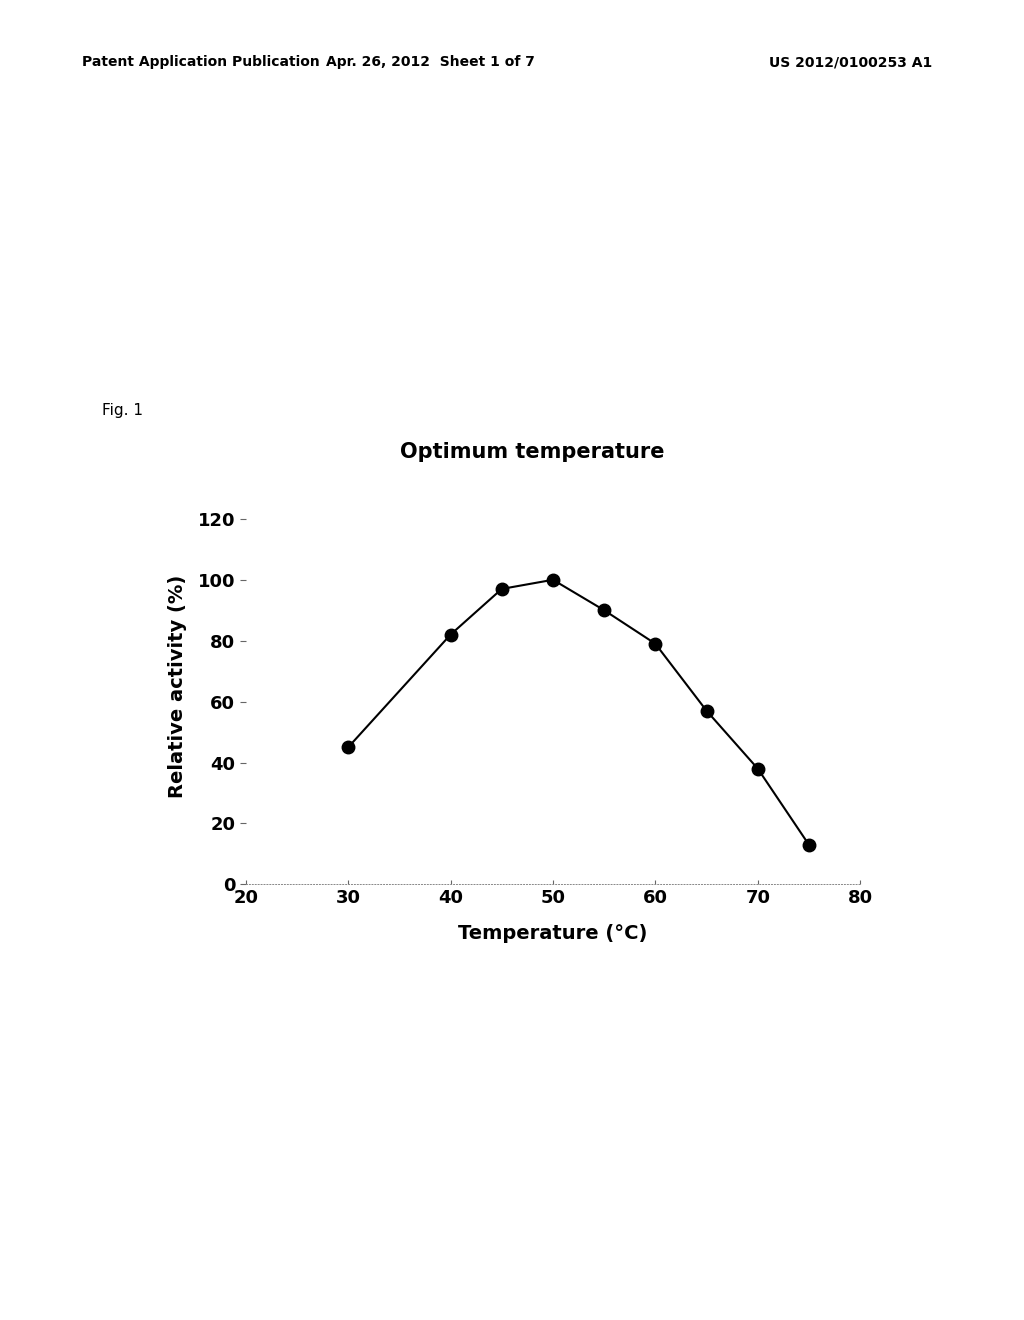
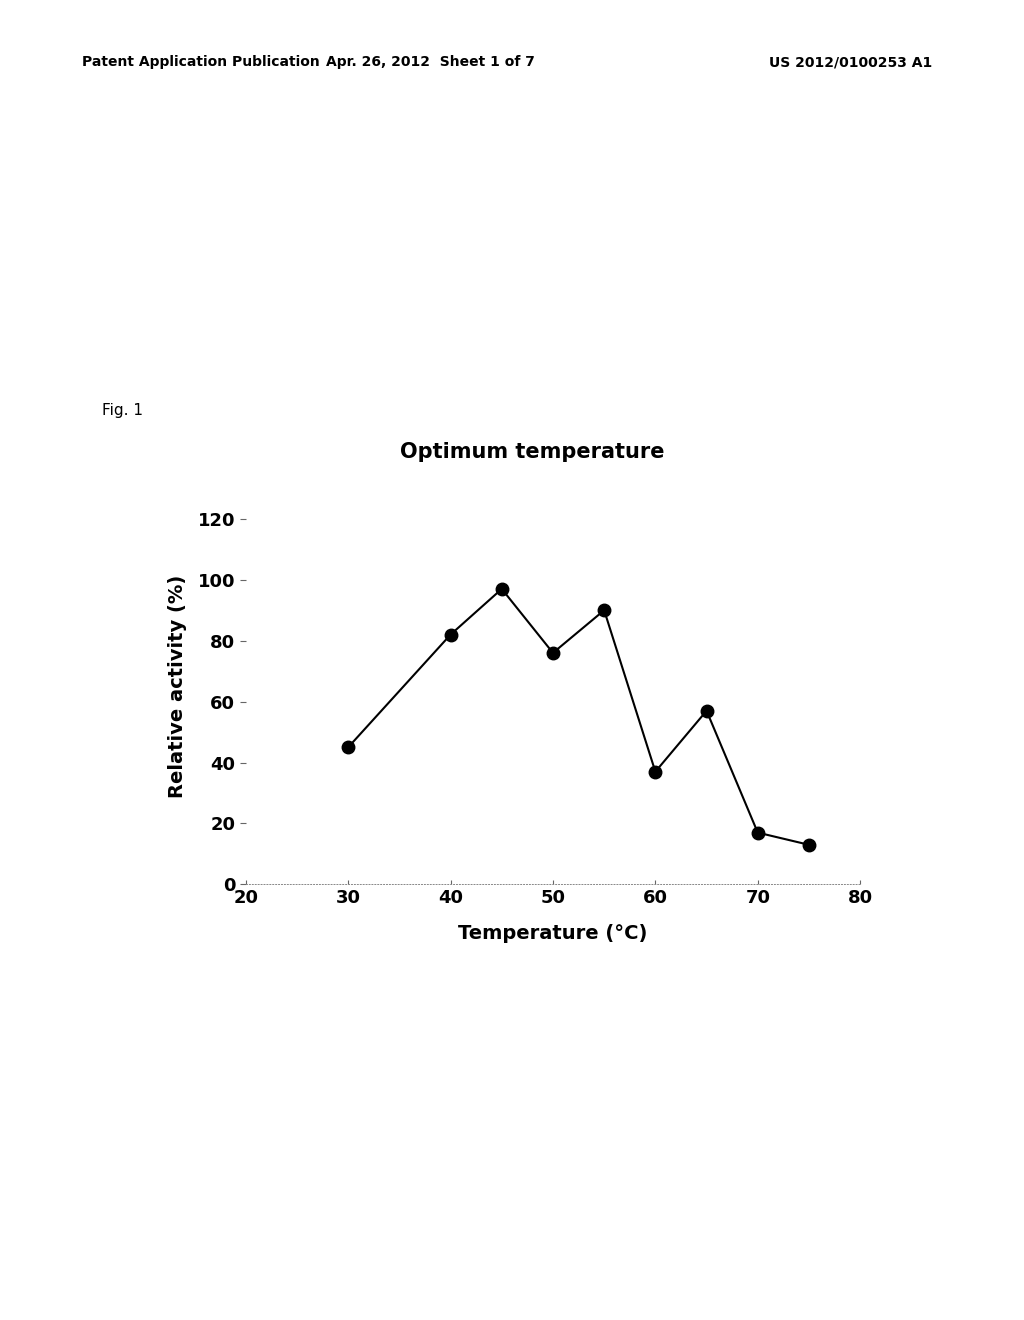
50: 100 -> 76
60: 79 -> 37
70: 38 -> 17
